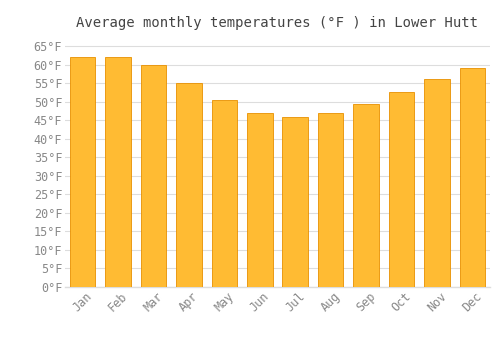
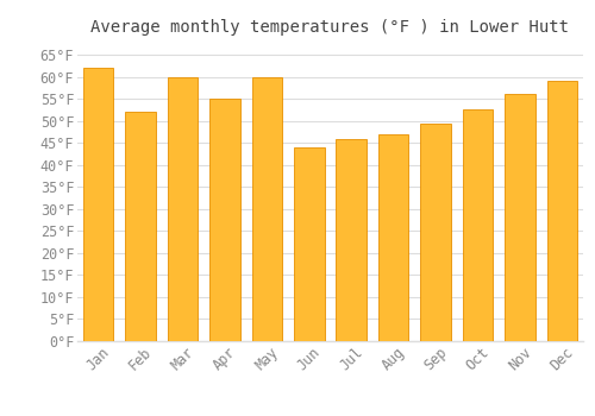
Feb: 62.0°F -> 52.0°F
May: 50.5°F -> 60.0°F
Jun: 47.0°F -> 44.0°F
